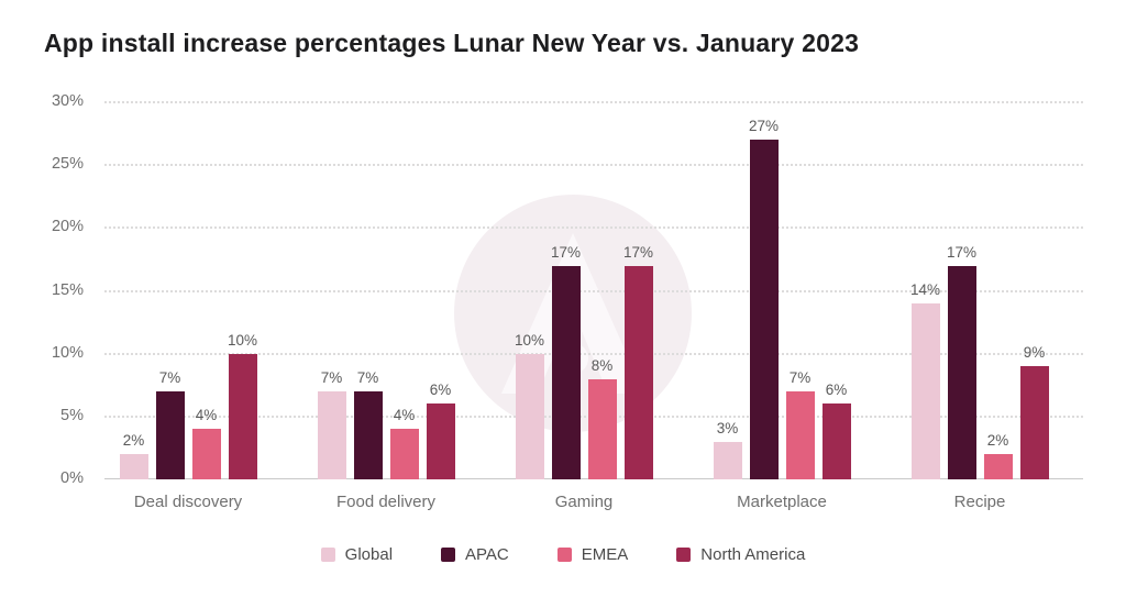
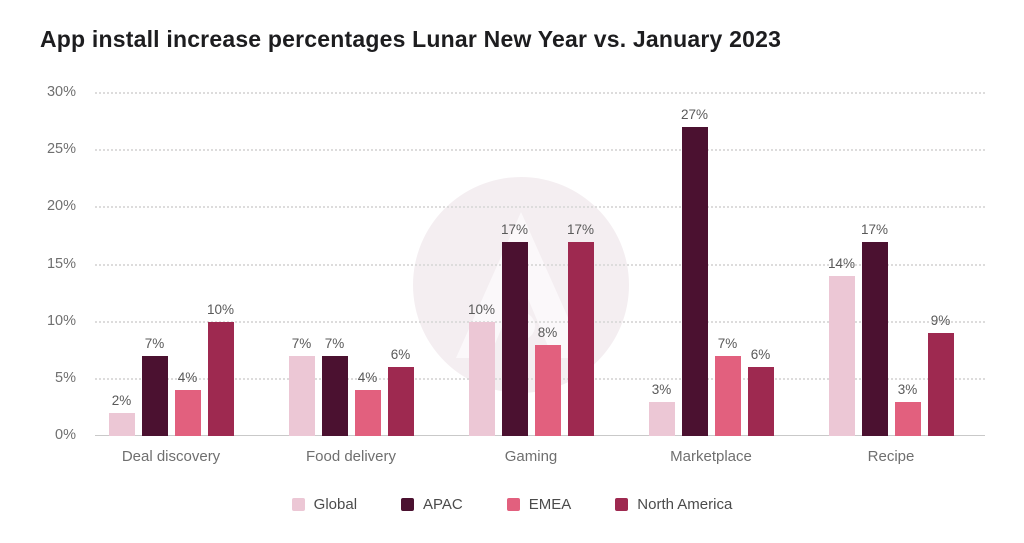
EMEA/Recipe: 2% -> 3%
